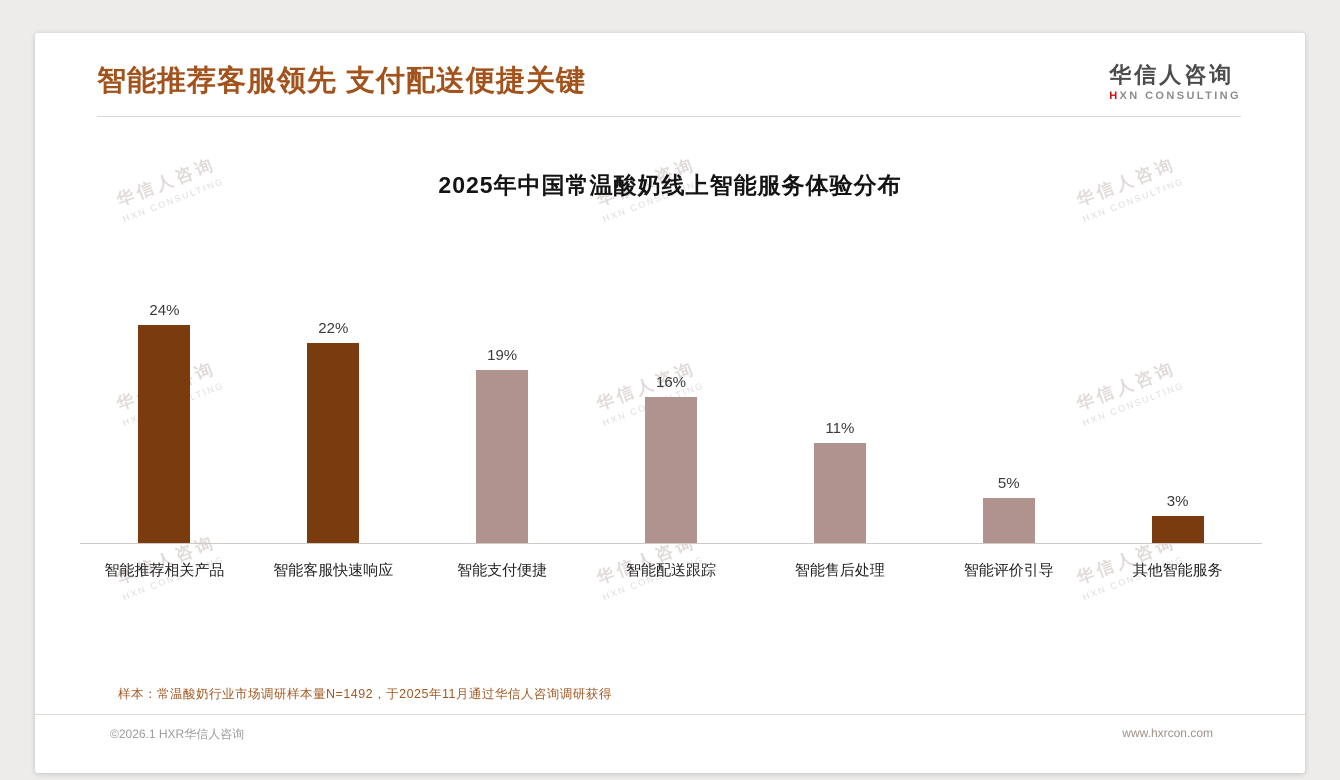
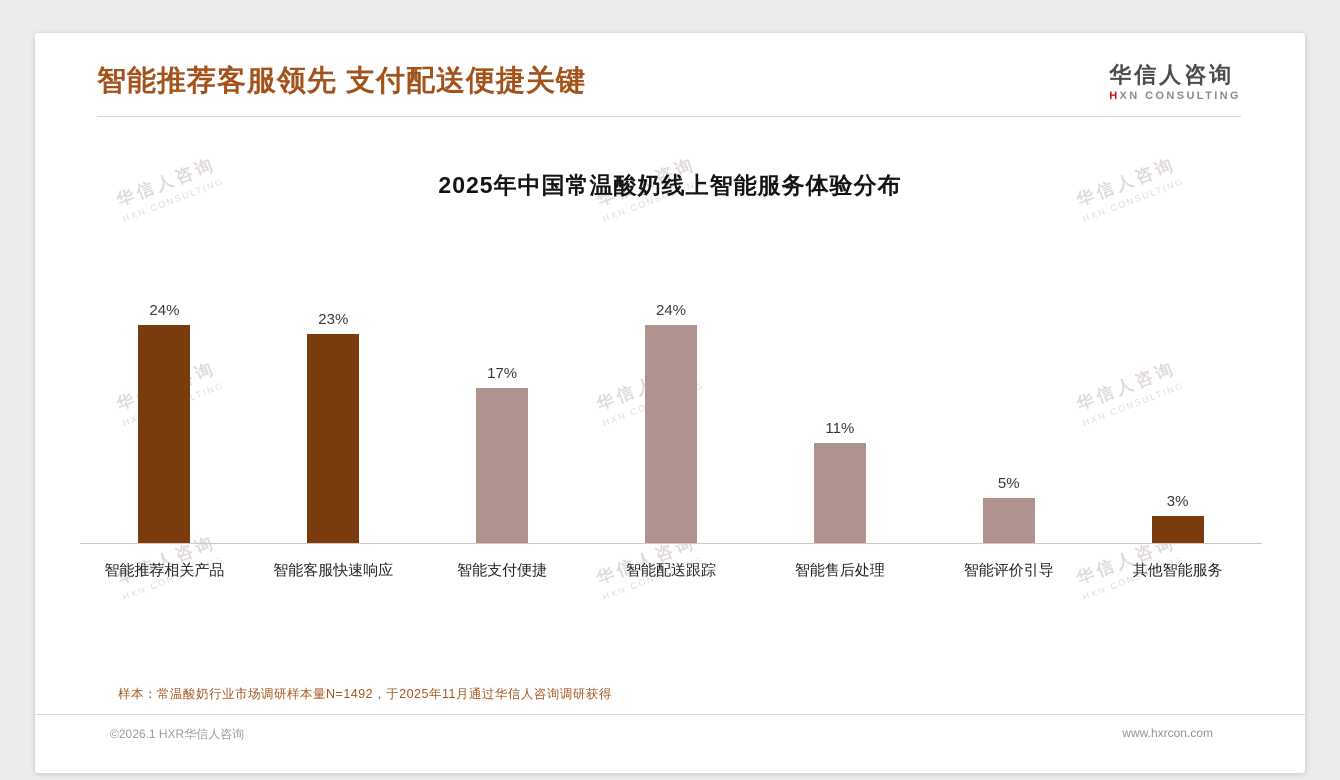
智能客服快速响应: 22% -> 23%
智能支付便捷: 19% -> 17%
智能配送跟踪: 16% -> 24%
